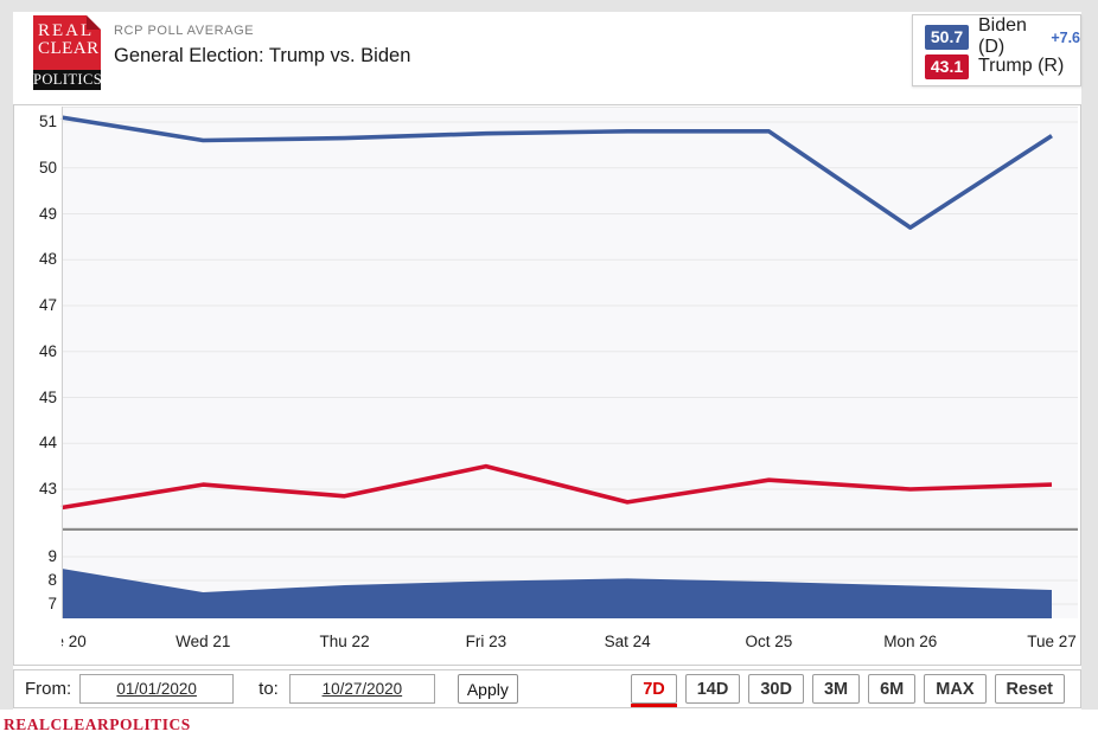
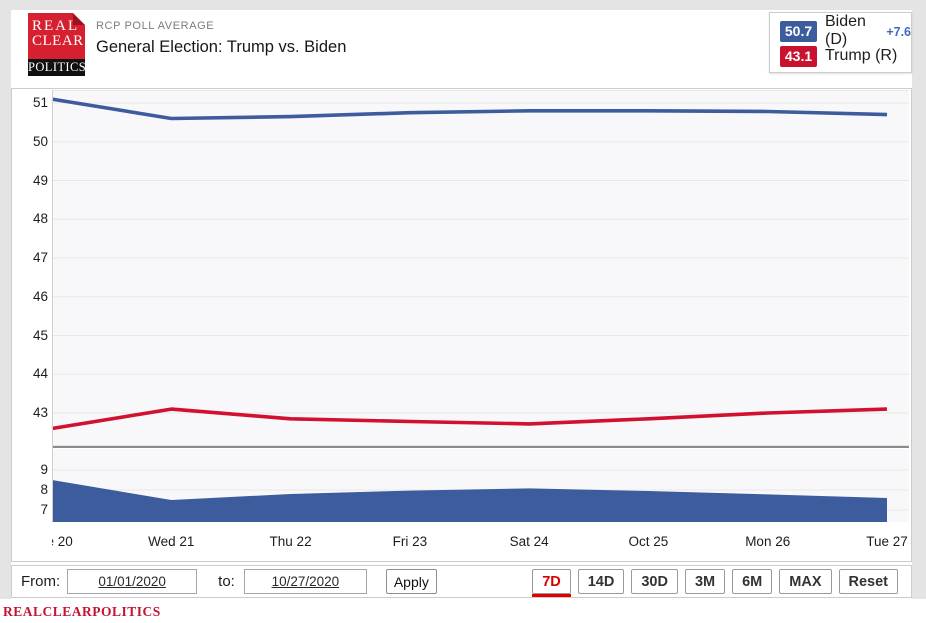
Trump (R)/Fri 23: 43.5 -> 42.8
Trump (R)/Oct 25: 43.2 -> 42.9
Biden (D)/Mon 26: 48.7 -> 50.8
